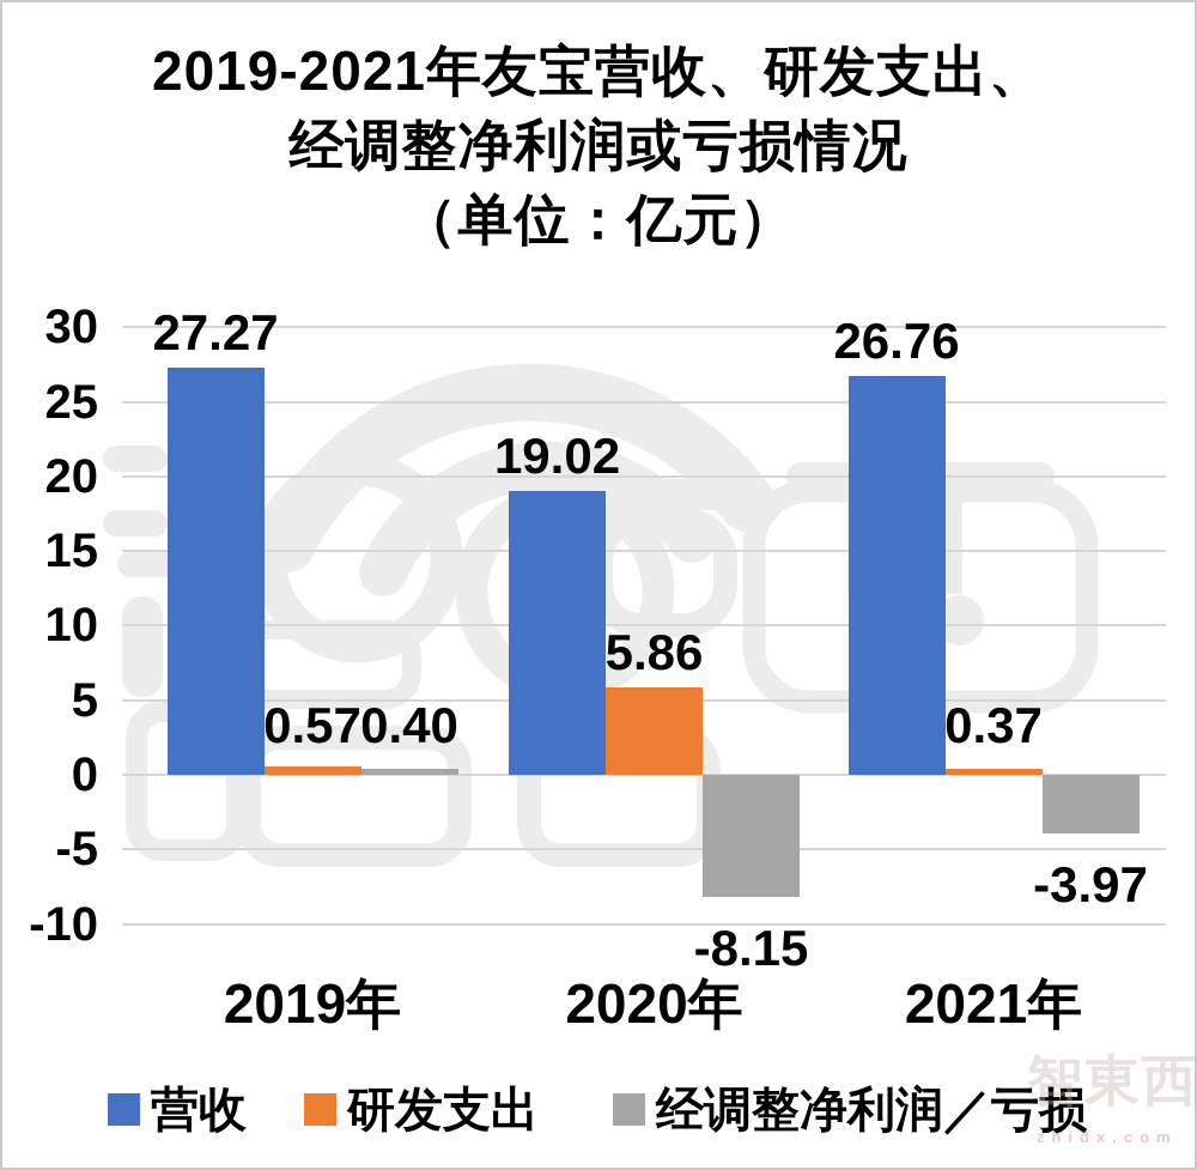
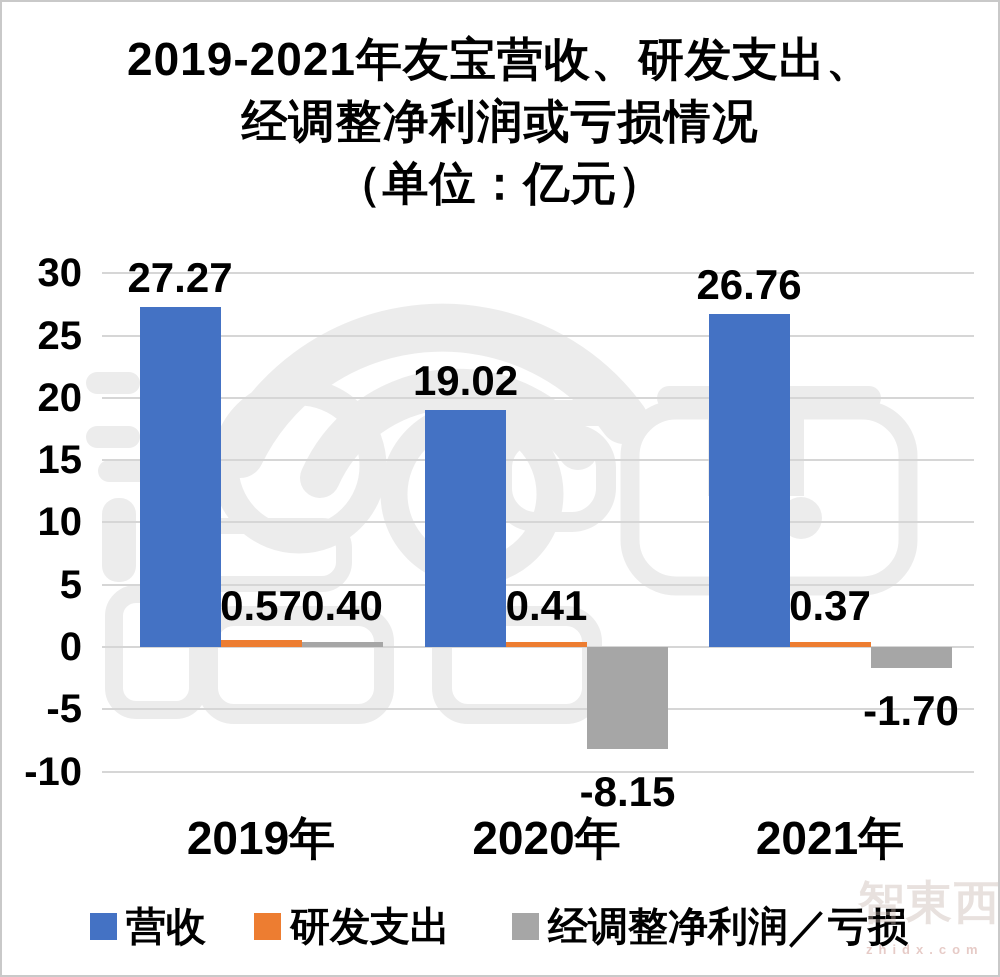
研发支出/2020年: 5.86 -> 0.41
经调整净利润／亏损/2021年: -3.97 -> -1.70
